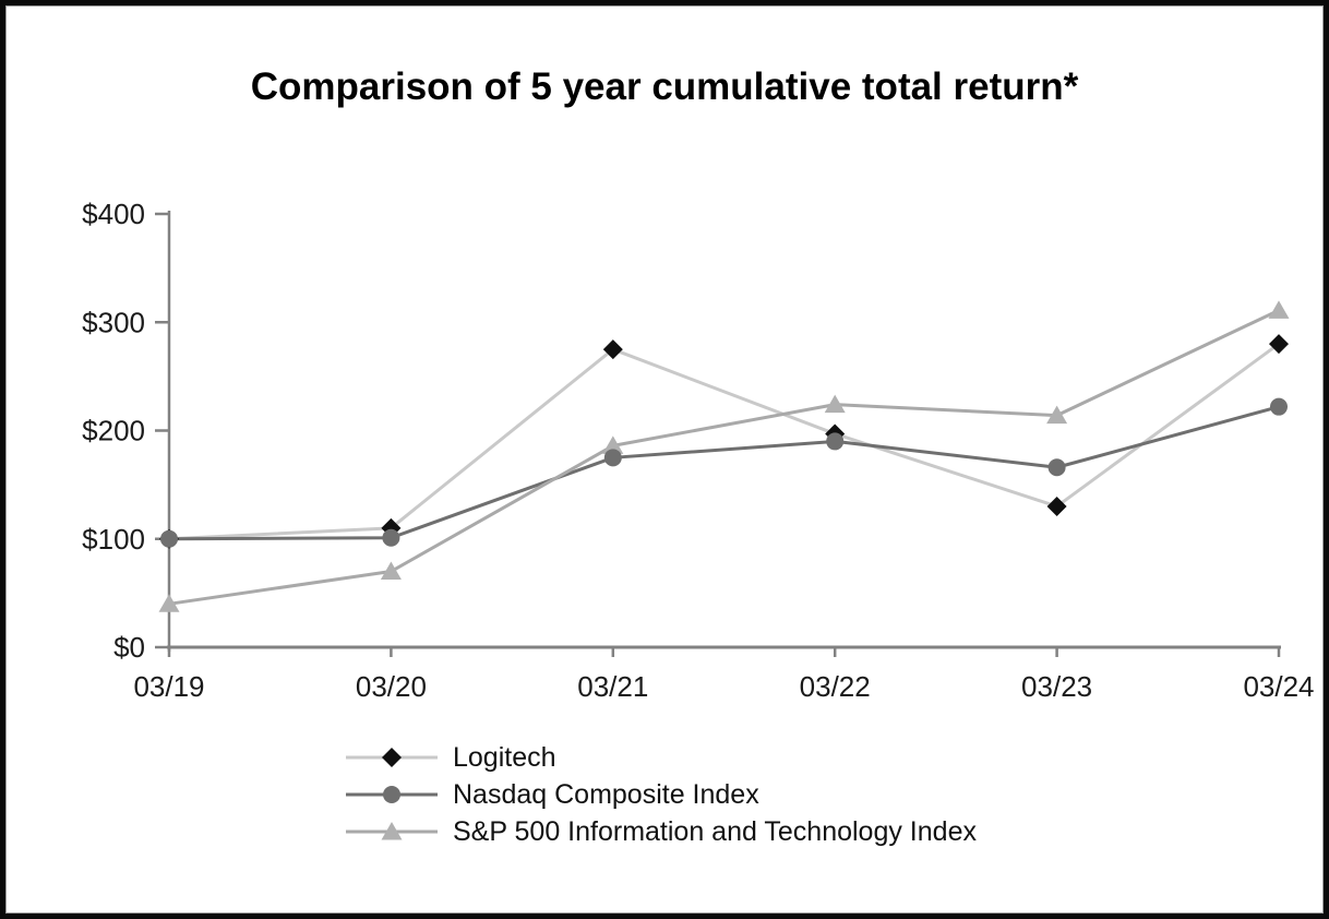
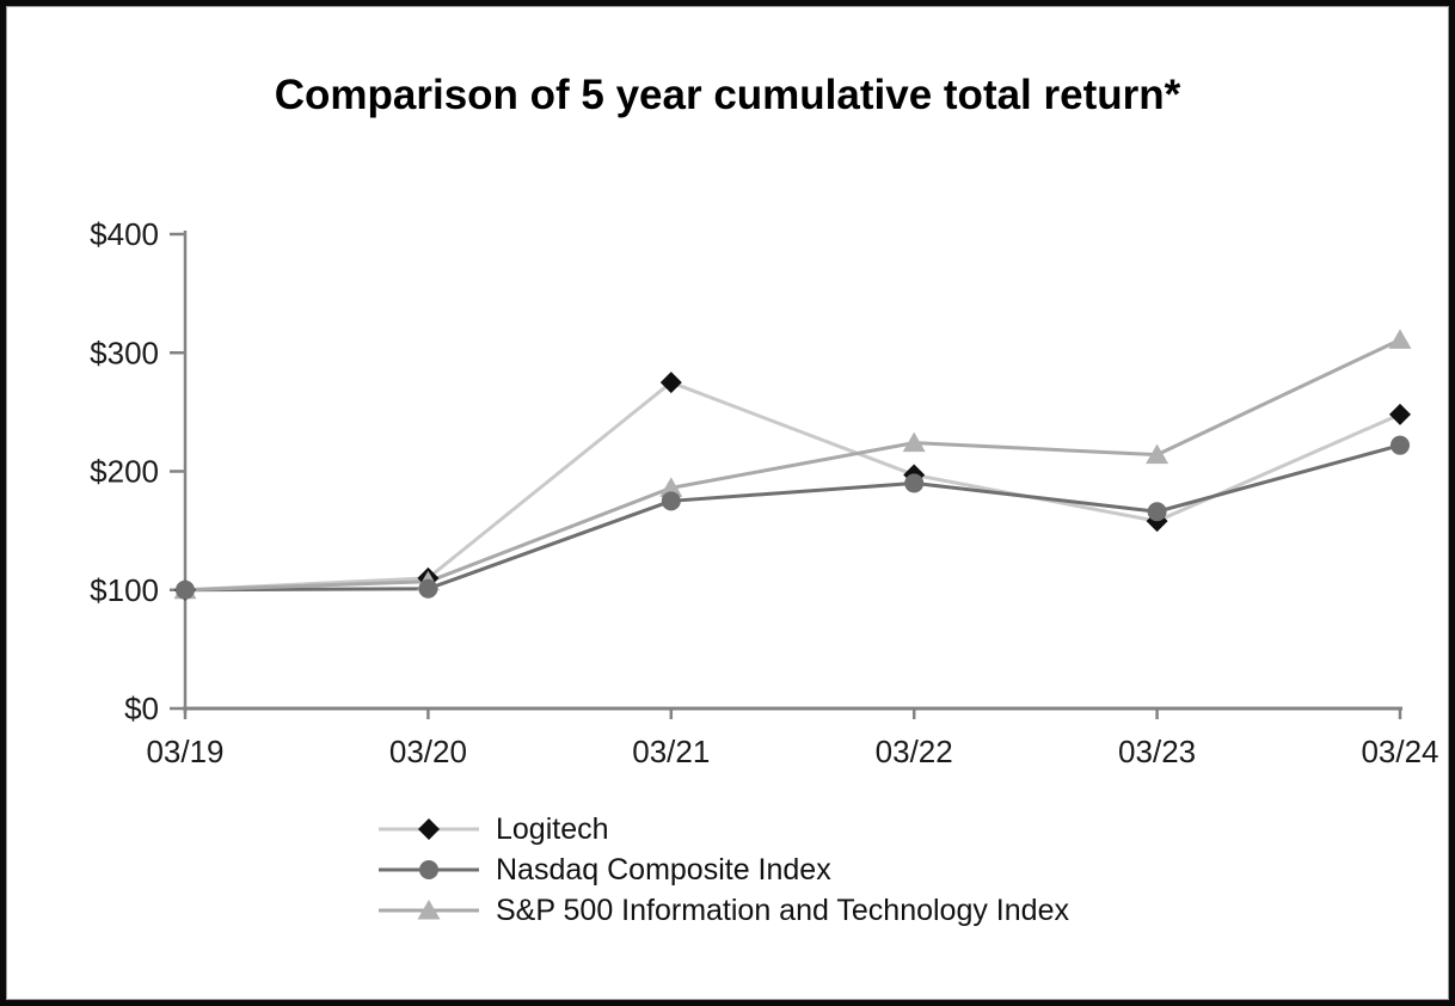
S&P 500 Information and Technology Index/03/19: $40 -> $100
S&P 500 Information and Technology Index/03/20: $70 -> $110
Logitech/03/23: $130 -> $160
Logitech/03/24: $280 -> $250
